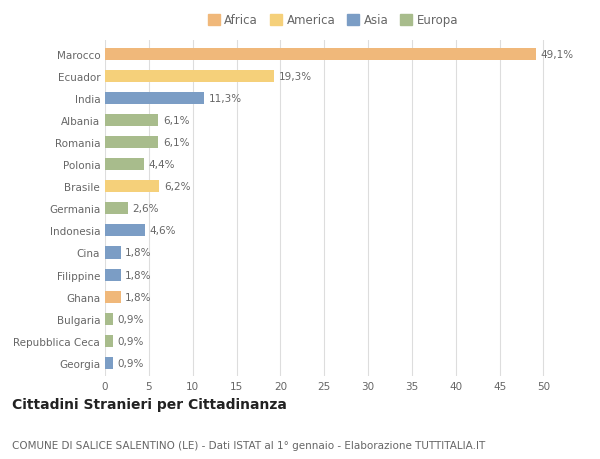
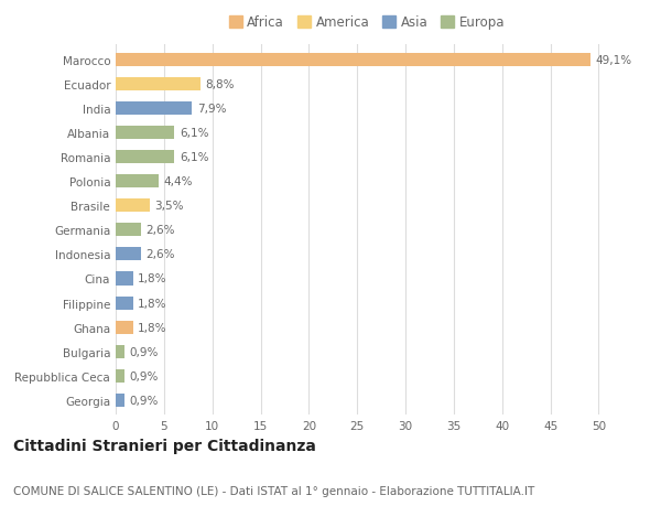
Ecuador: 19,3% -> 8,8%
India: 11,3% -> 7,9%
Brasile: 6,2% -> 3,5%
Indonesia: 4,6% -> 2,6%
